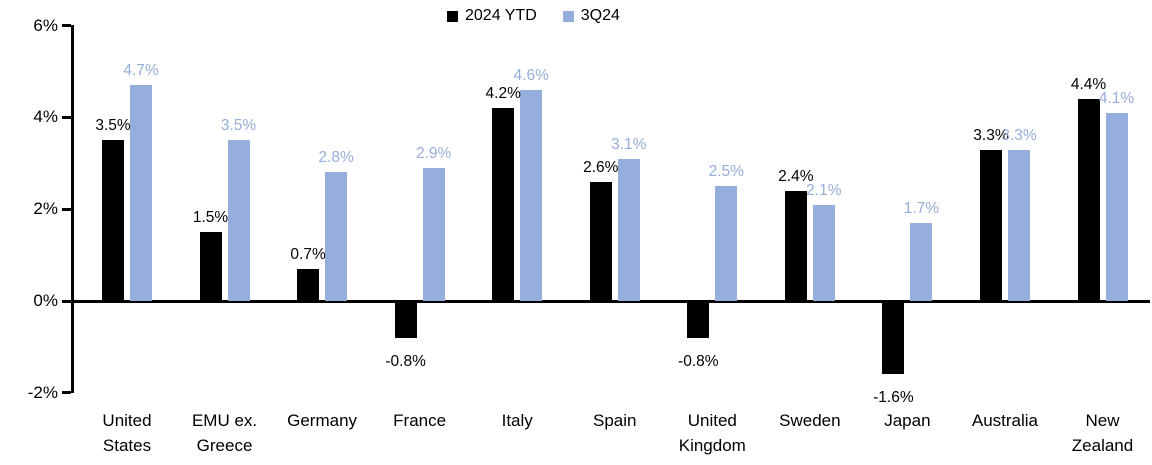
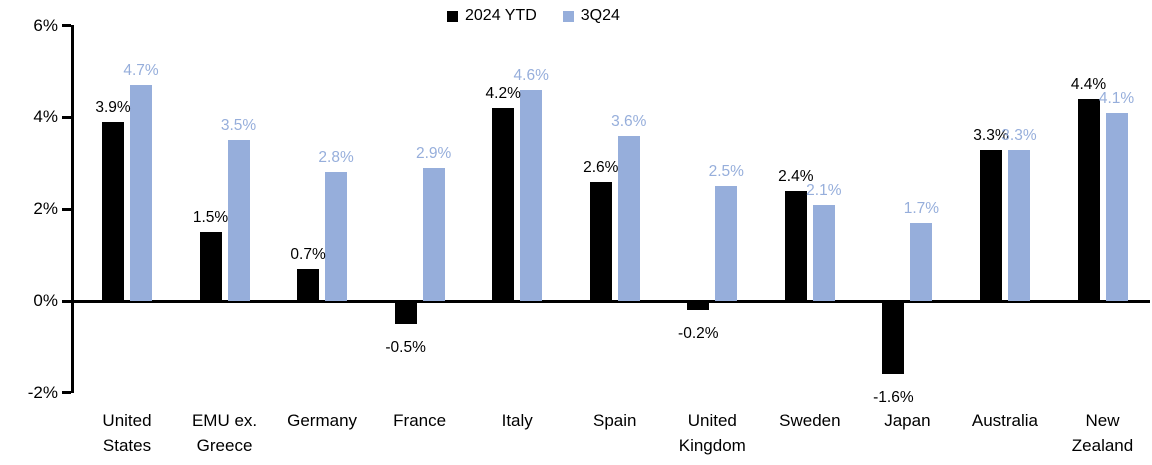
2024 YTD/United States: 3.5% -> 3.9%
2024 YTD/France: -0.8% -> -0.5%
3Q24/Spain: 3.1% -> 3.6%
2024 YTD/United Kingdom: -0.8% -> -0.2%
